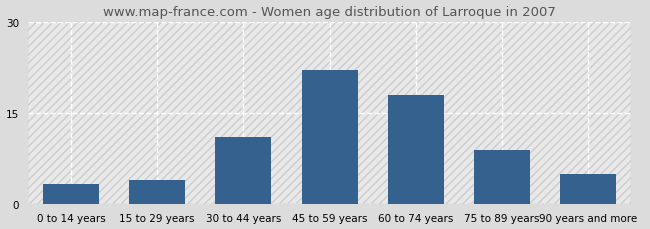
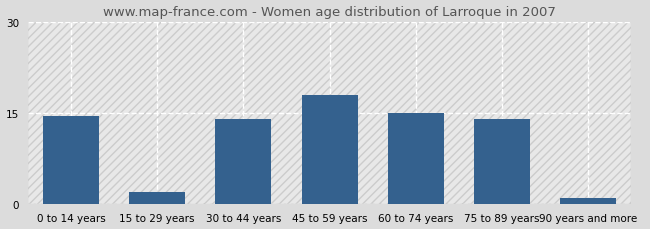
0 to 14 years: 3.4 -> 14.5
15 to 29 years: 4.0 -> 2.0
30 to 44 years: 11.0 -> 14.0
45 to 59 years: 22.0 -> 18.0
60 to 74 years: 18.0 -> 15.0
75 to 89 years: 9.0 -> 14.0
90 years and more: 5.0 -> 1.0
